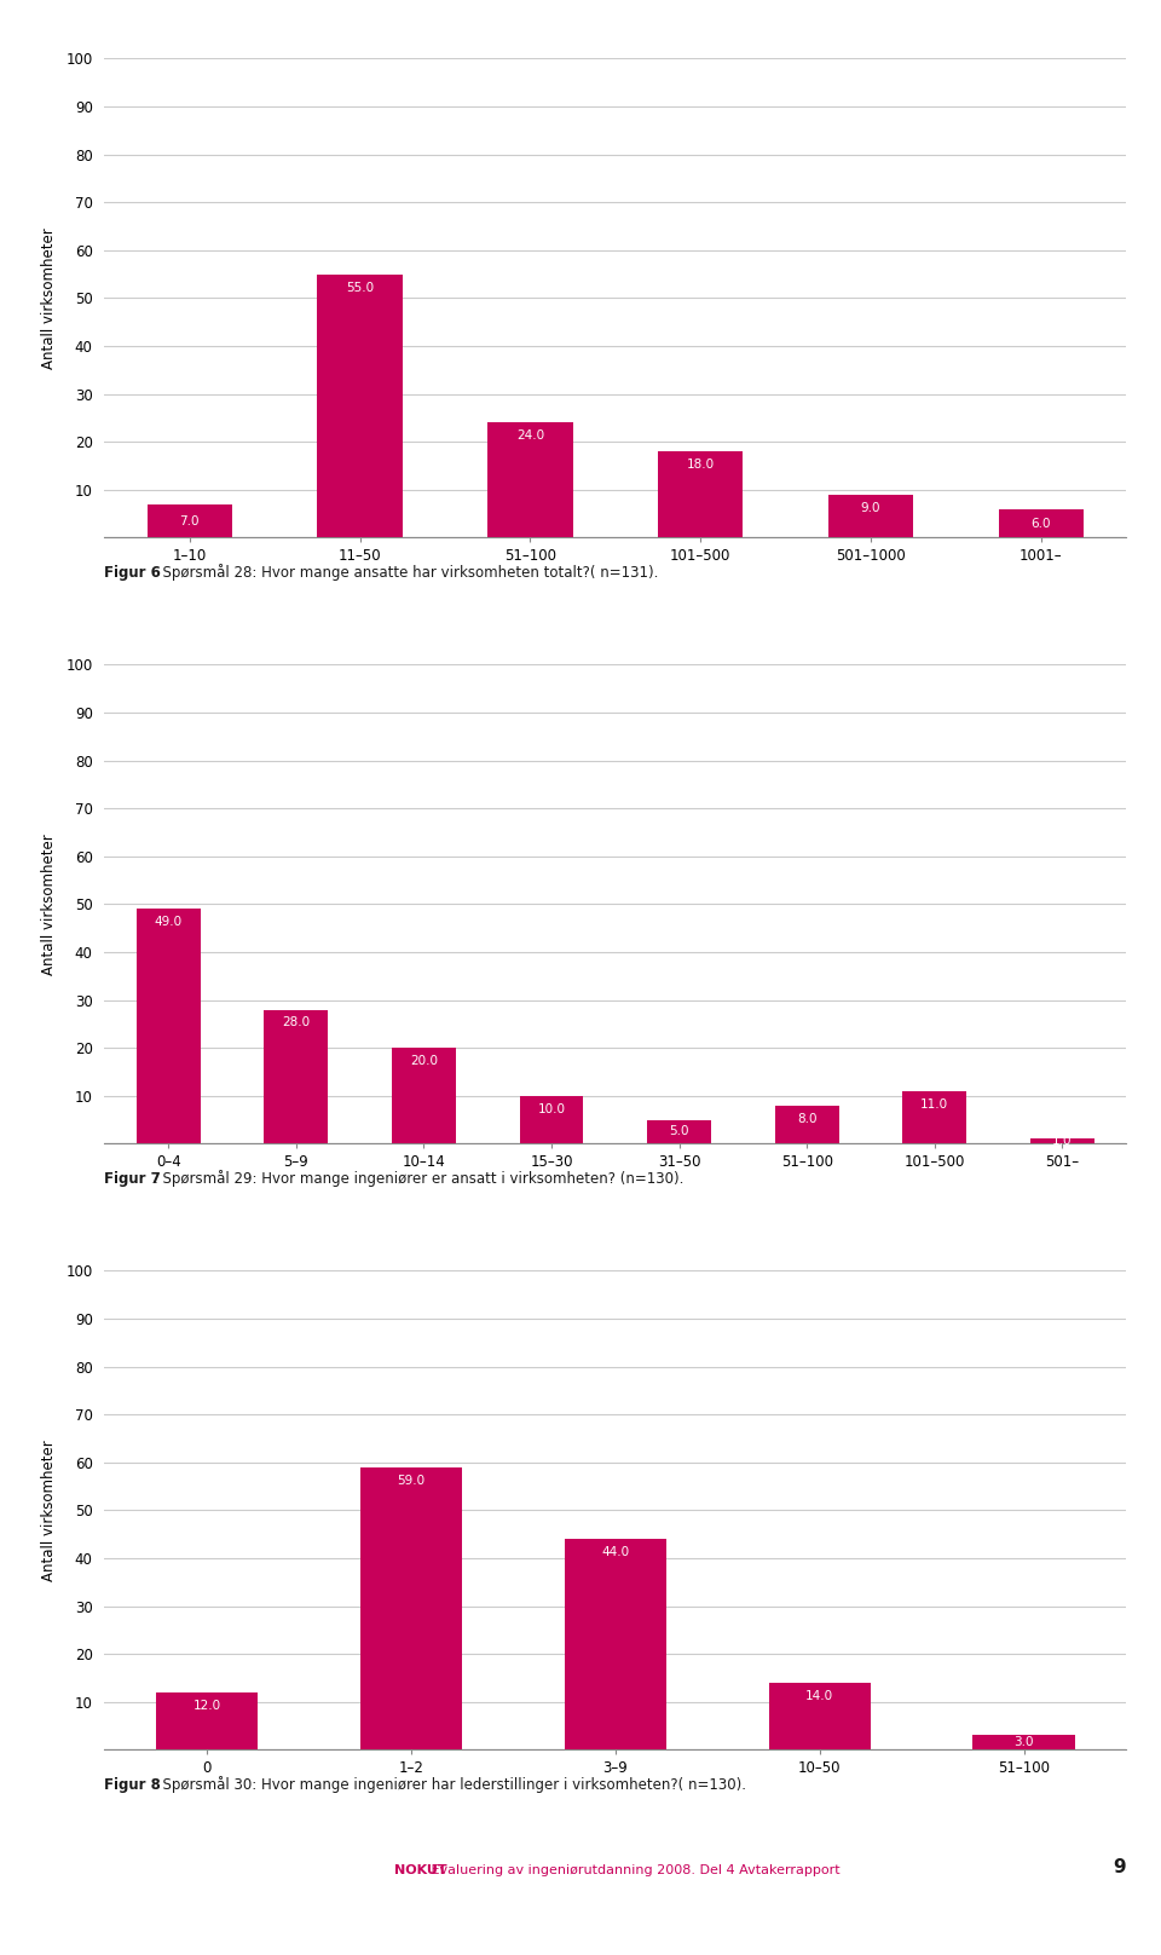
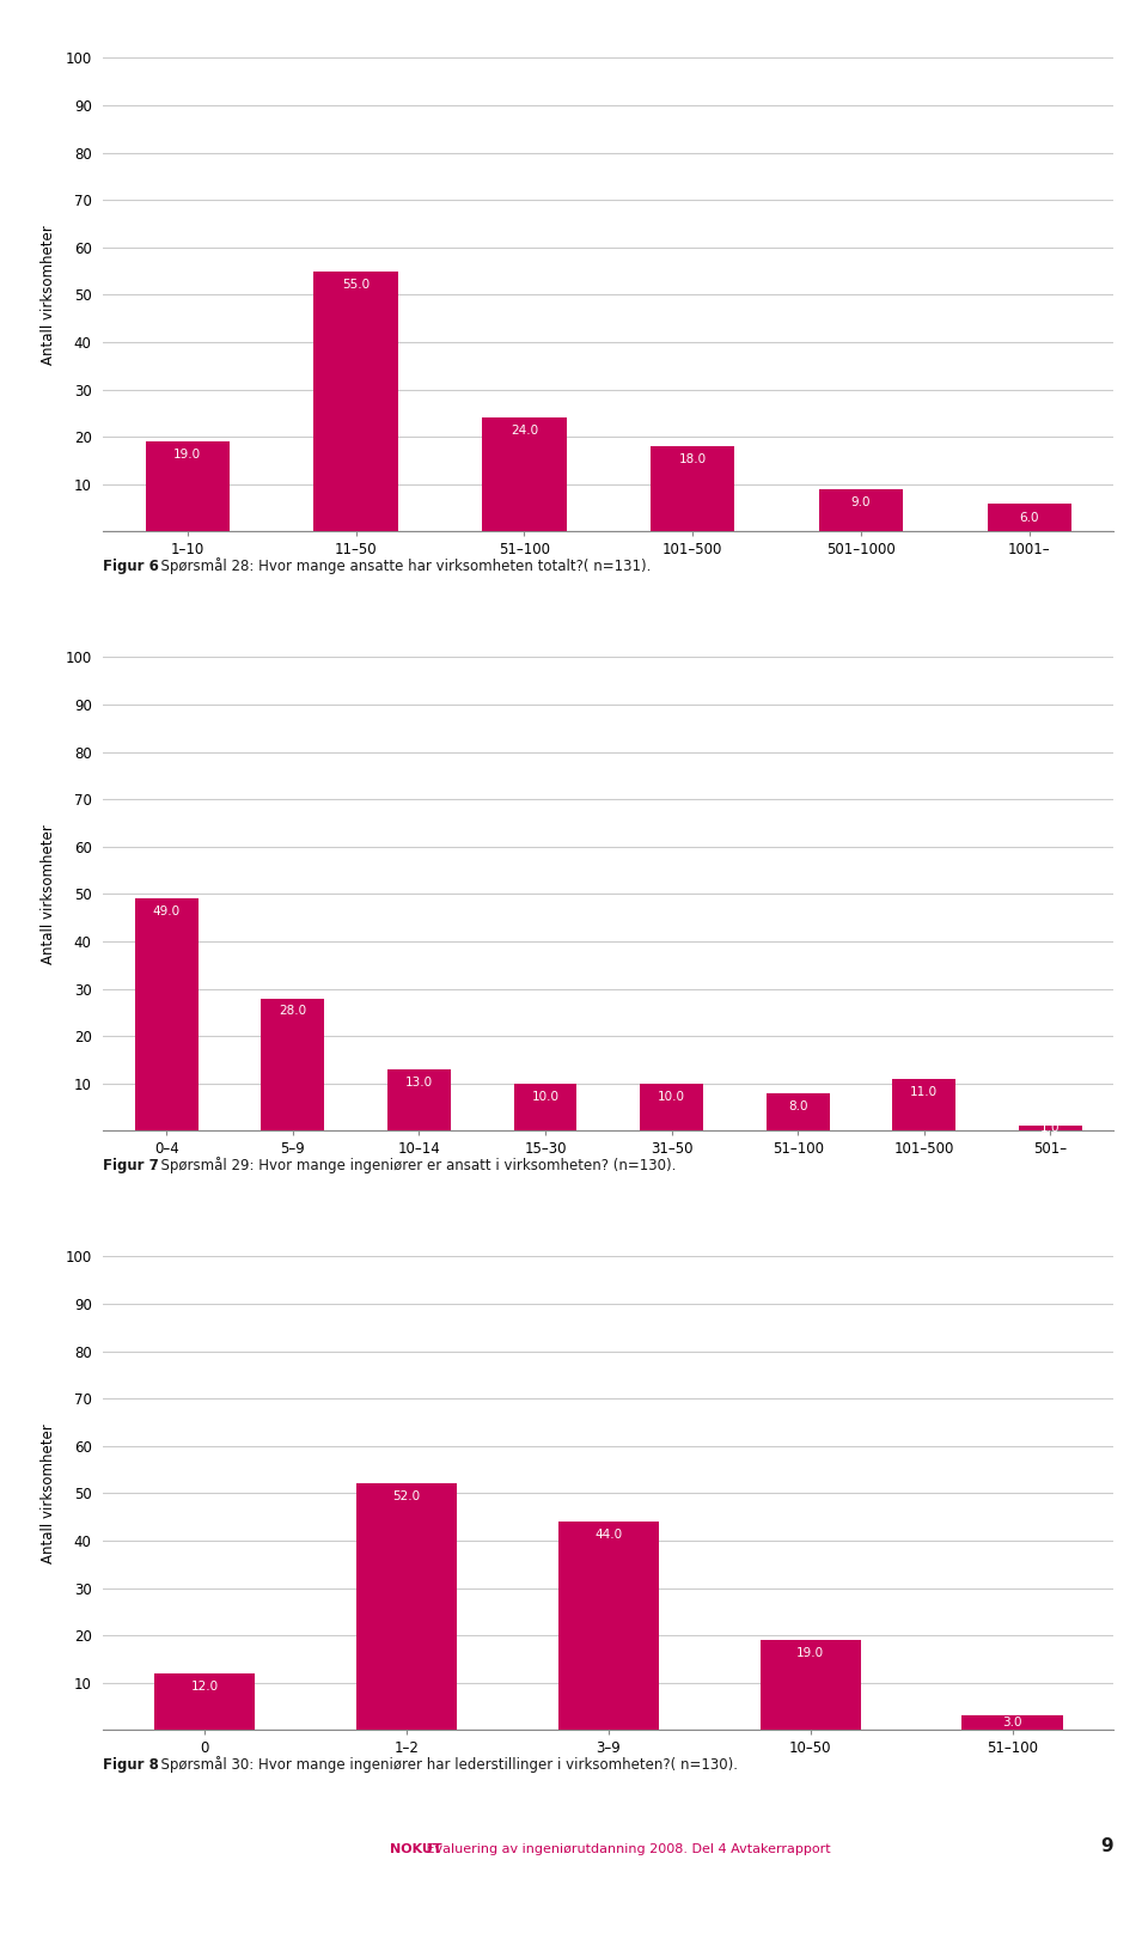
1–10: 7.0 -> 19.0
10–14: 20.0 -> 13.0
31–50: 5.0 -> 10.0
1–2: 59.0 -> 52.0
10–50: 14.0 -> 19.0
